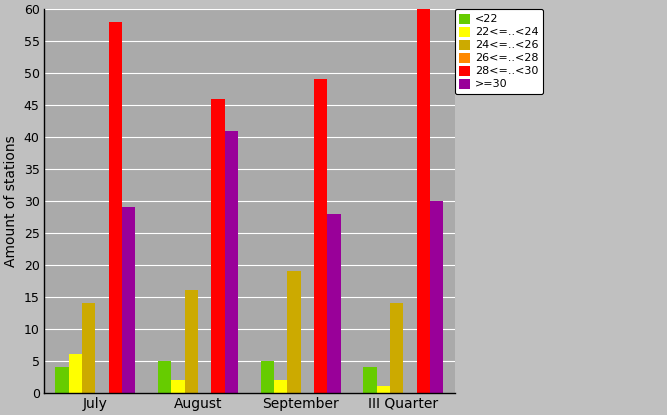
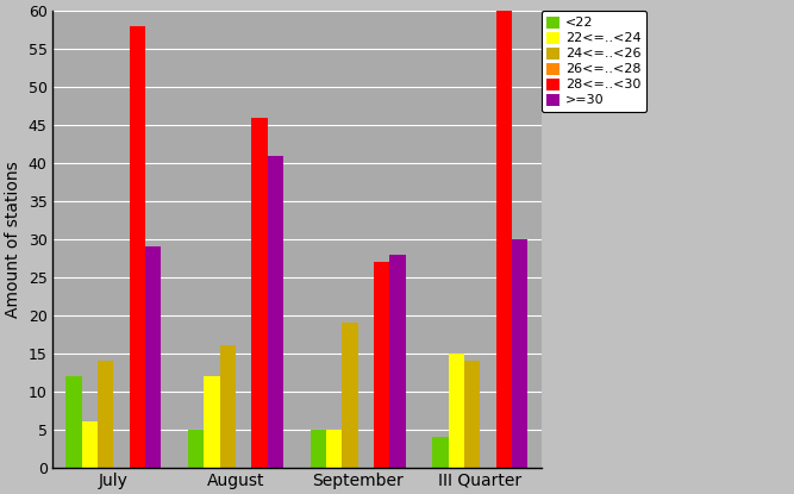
<22/July: 4 -> 12
22<=..<24/August: 2 -> 12
22<=..<24/September: 2 -> 5
28<=..<30/September: 49 -> 27
22<=..<24/III Quarter: 1 -> 15
